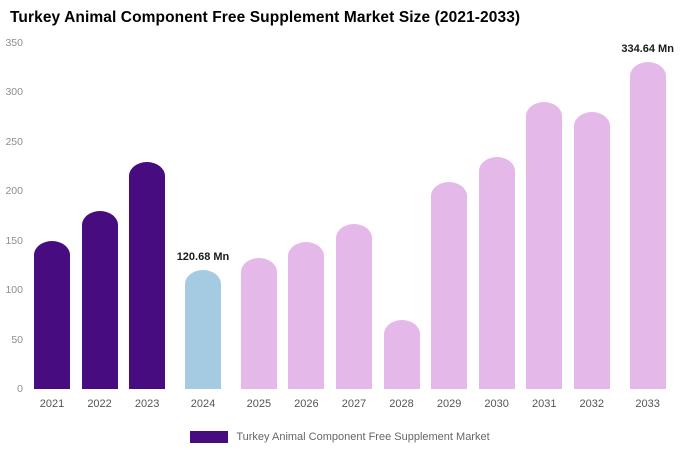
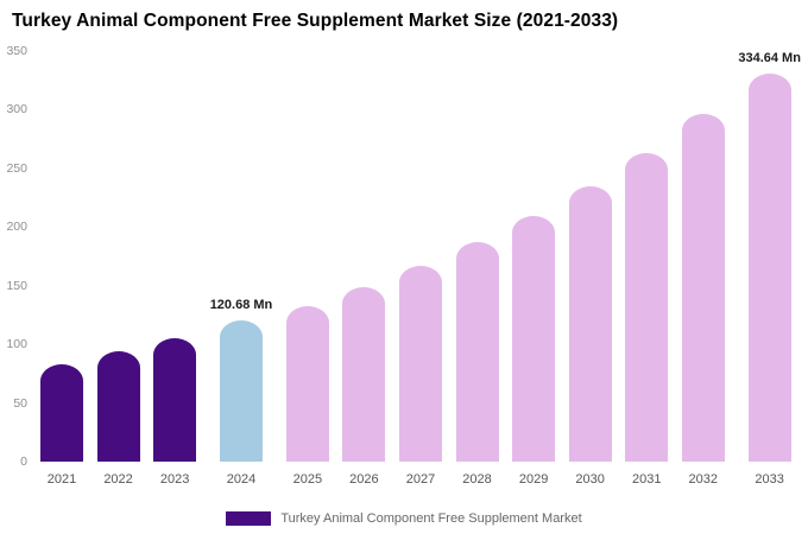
2021: 150 -> 80
2022: 180 -> 90
2023: 230 -> 100
2028: 70 -> 190
2031: 290 -> 260
2032: 280 -> 300
